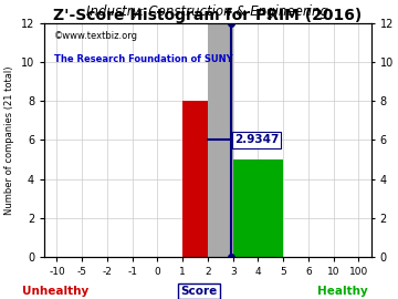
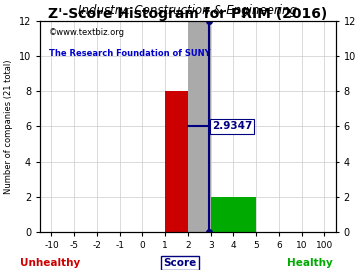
4: 5 -> 2
